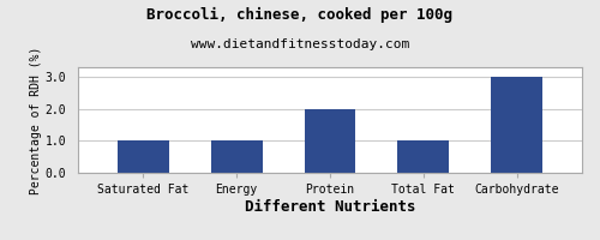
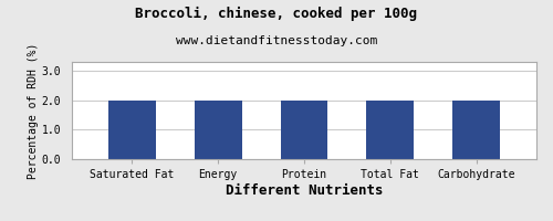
Saturated Fat: 1 -> 2
Energy: 1 -> 2
Total Fat: 1 -> 2
Carbohydrate: 3 -> 2
